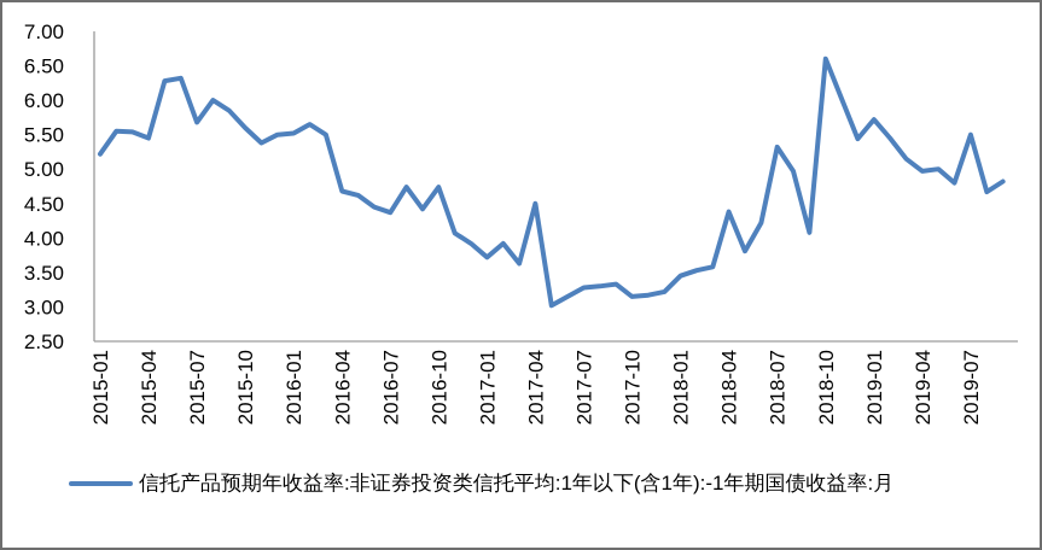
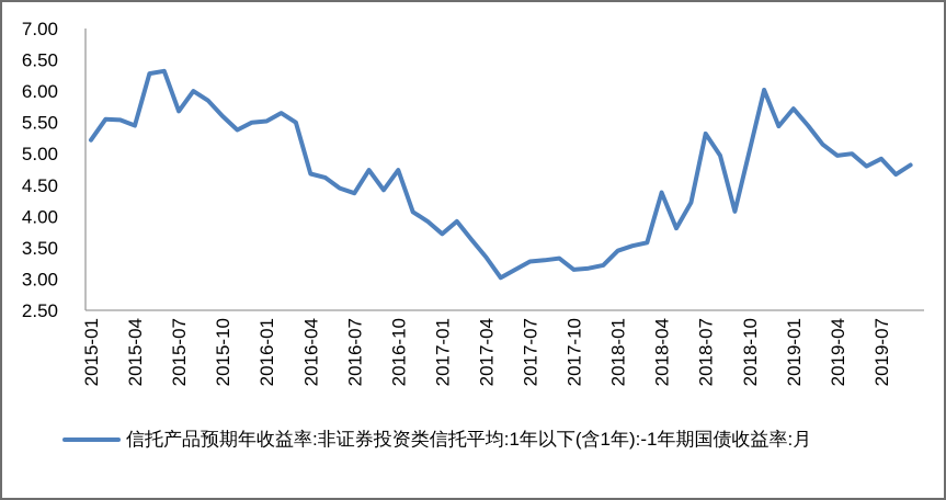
2017-04: 4.5 -> 3.4
2018-10: 6.6 -> 5.0
2019-07: 5.5 -> 4.9
